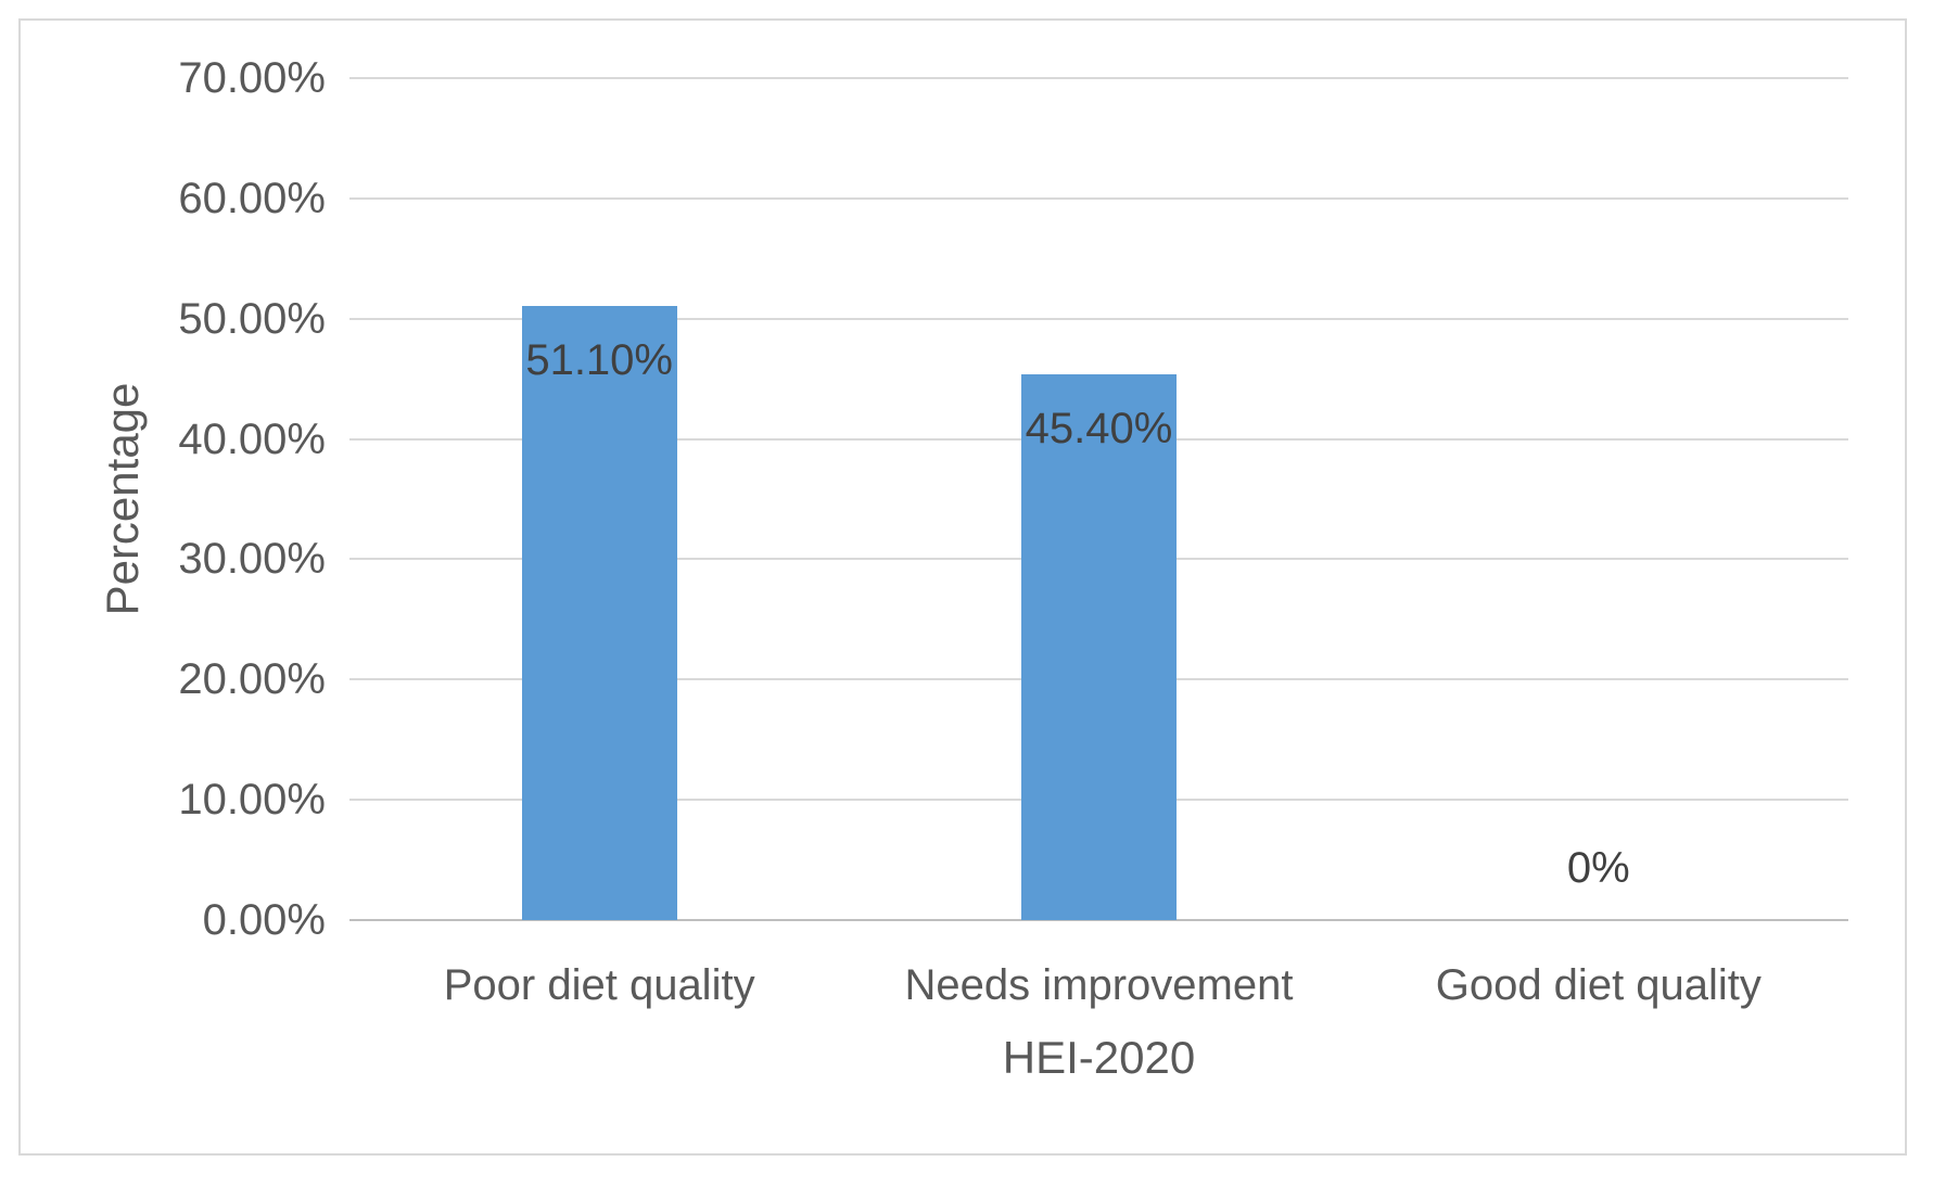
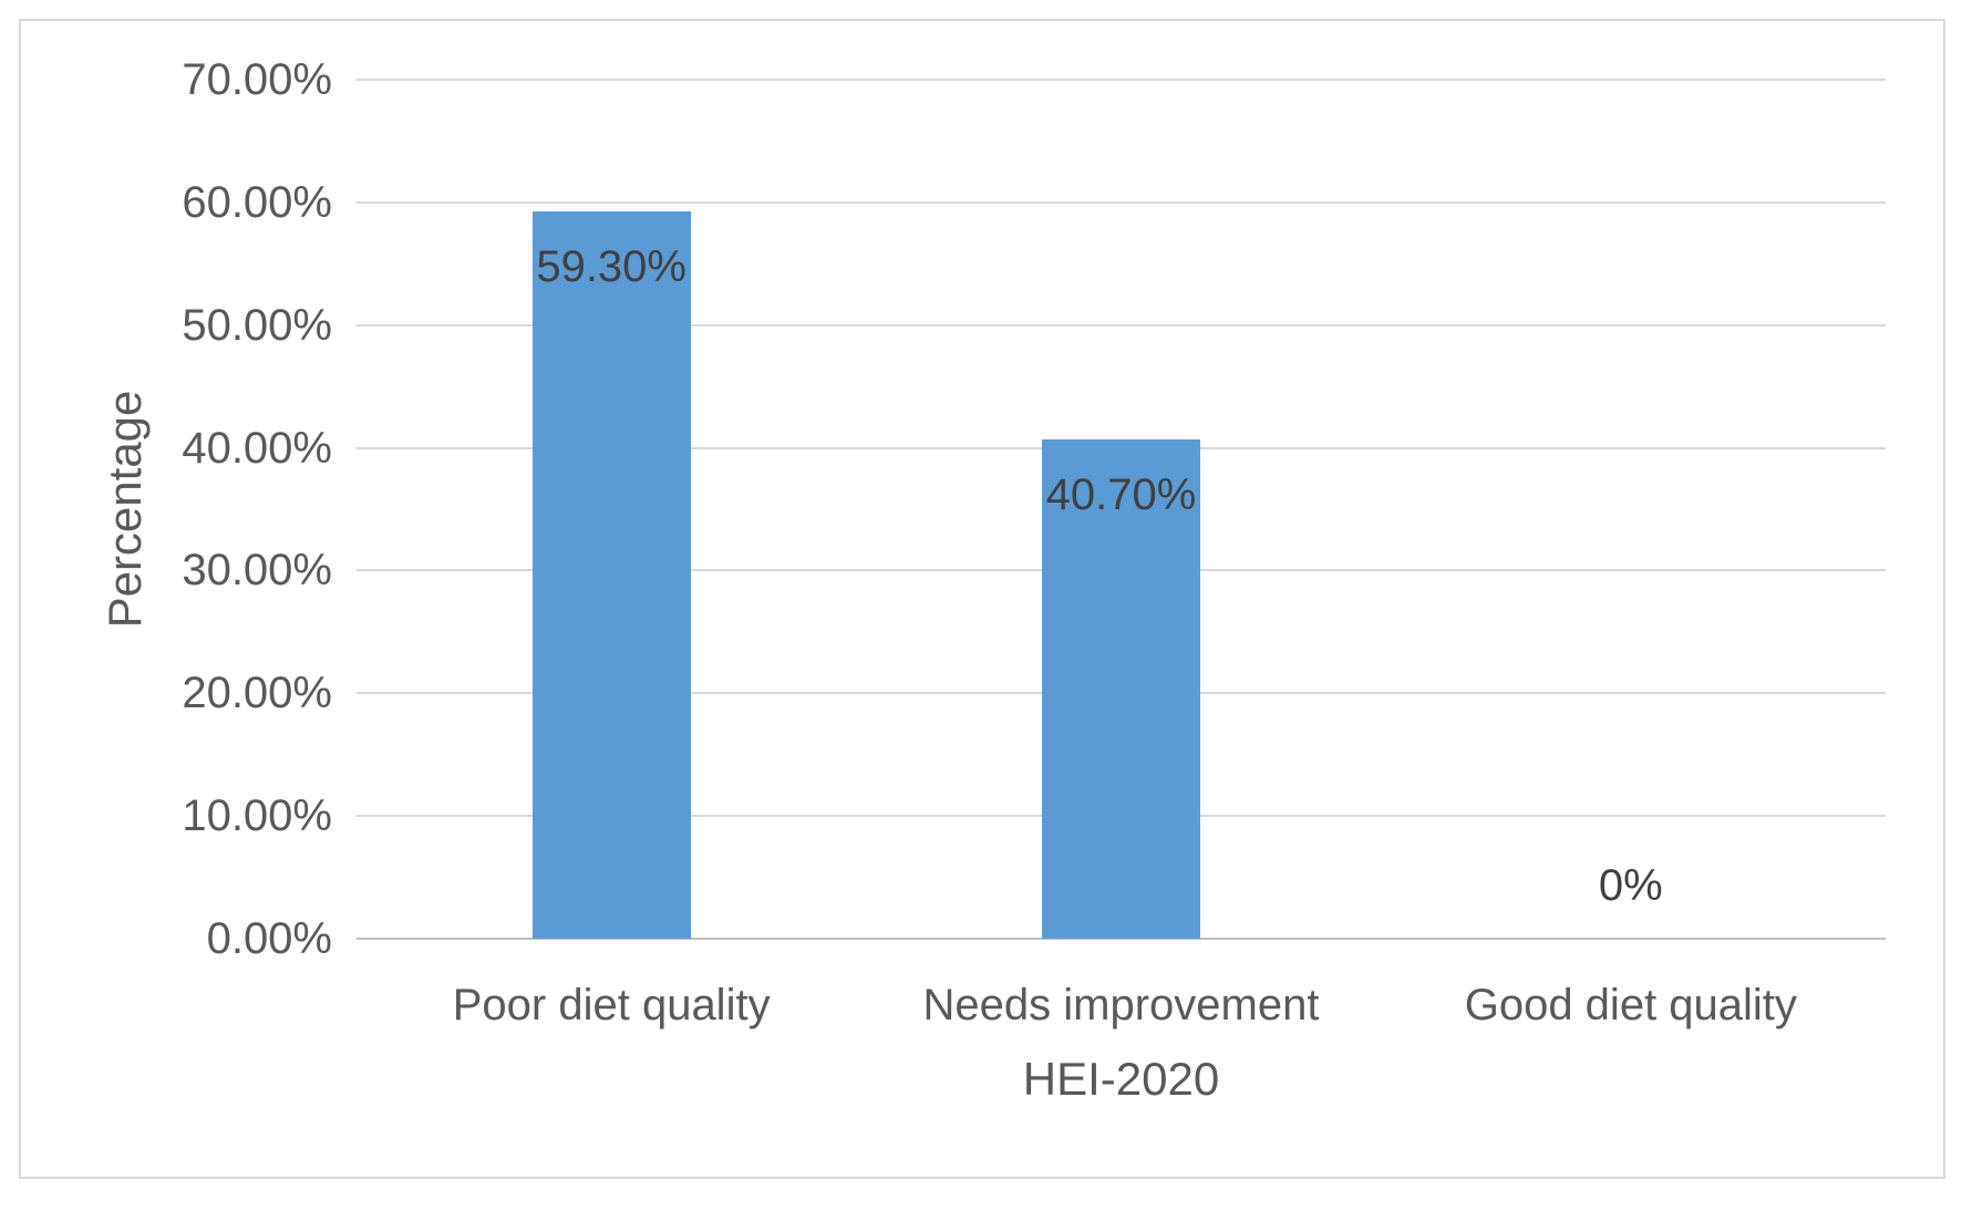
Poor diet quality: 51.10% -> 59.30%
Needs improvement: 45.40% -> 40.70%
